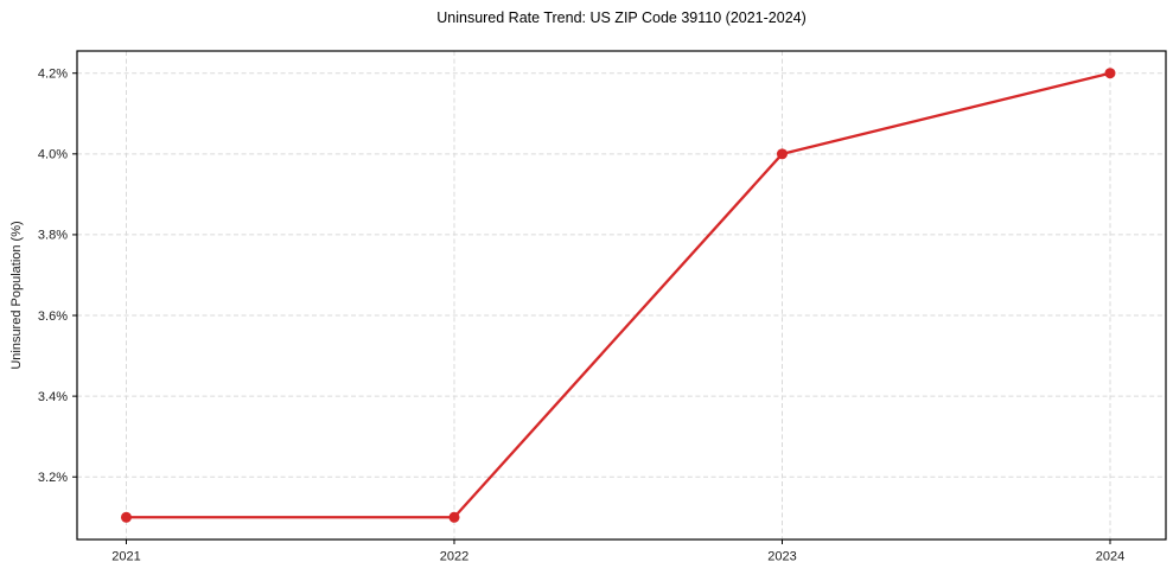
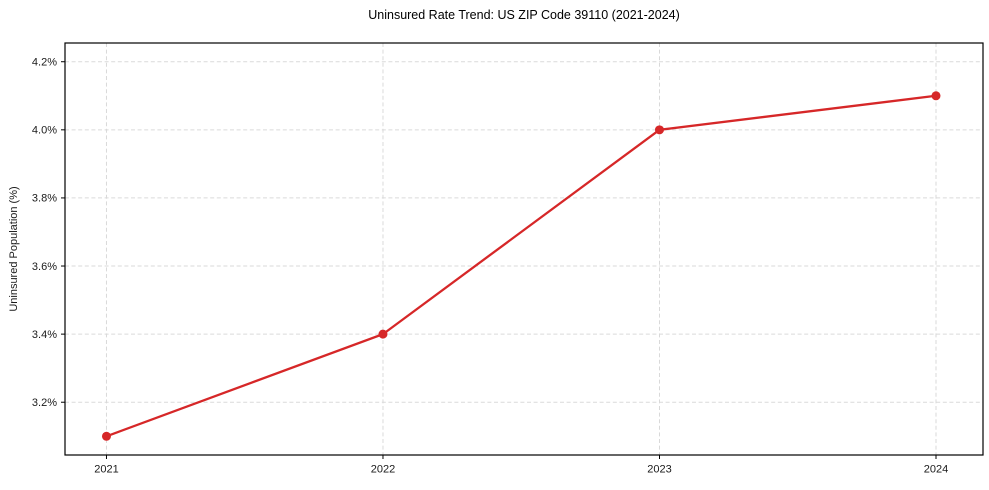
2022: 3.1% -> 3.4%
2024: 4.2% -> 4.1%
